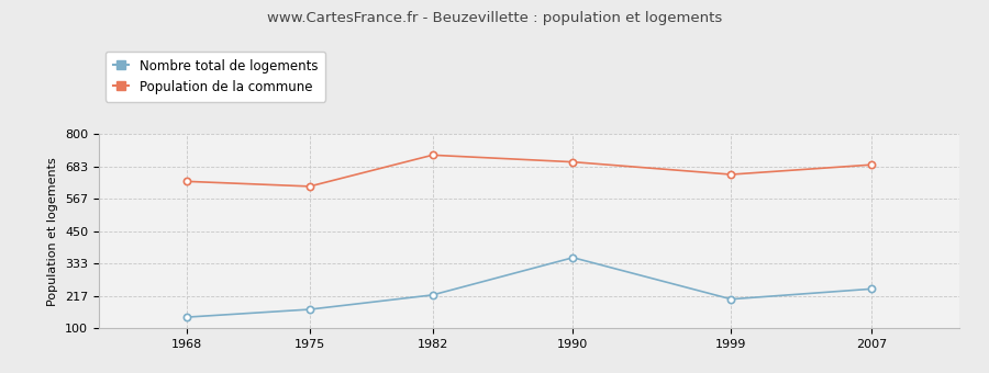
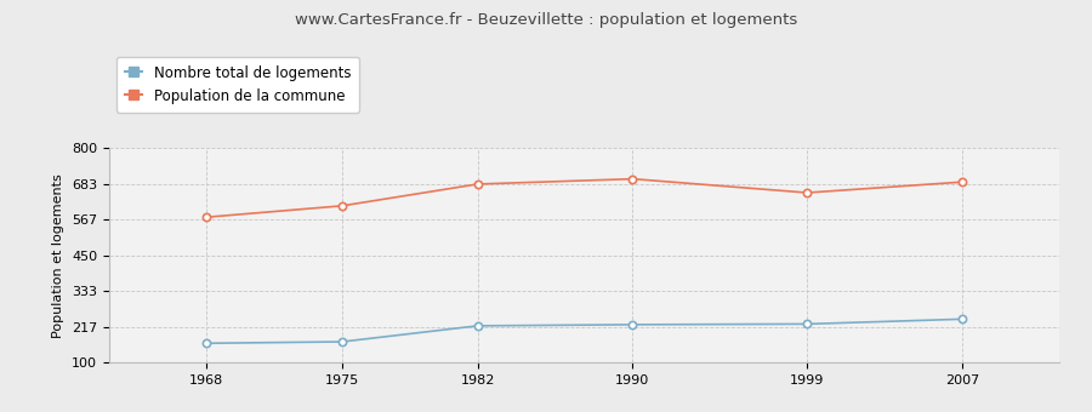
Population de la commune/1968: 630 -> 575
Nombre total de logements/1968: 140 -> 163
Population de la commune/1982: 725 -> 683
Nombre total de logements/1990: 355 -> 224
Nombre total de logements/1999: 205 -> 226
